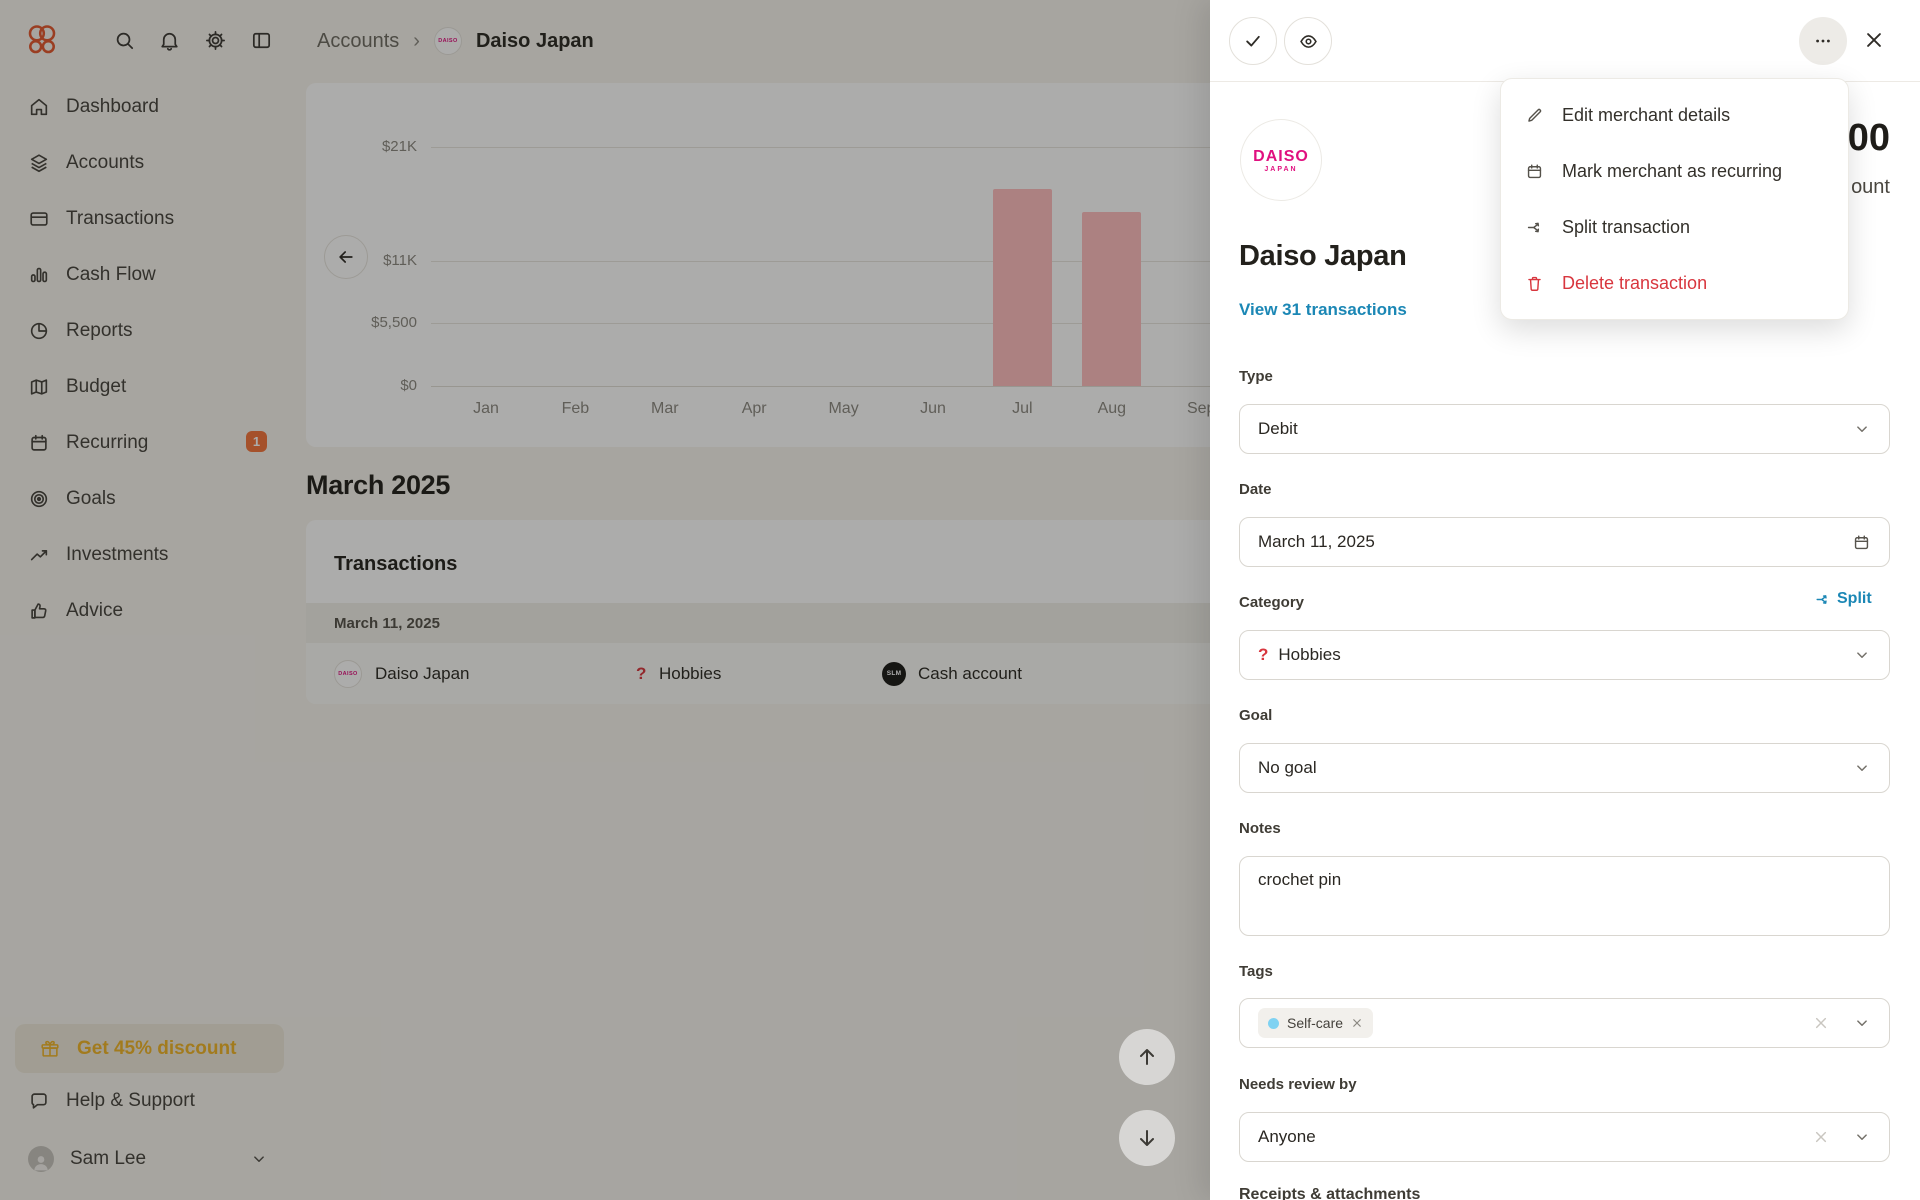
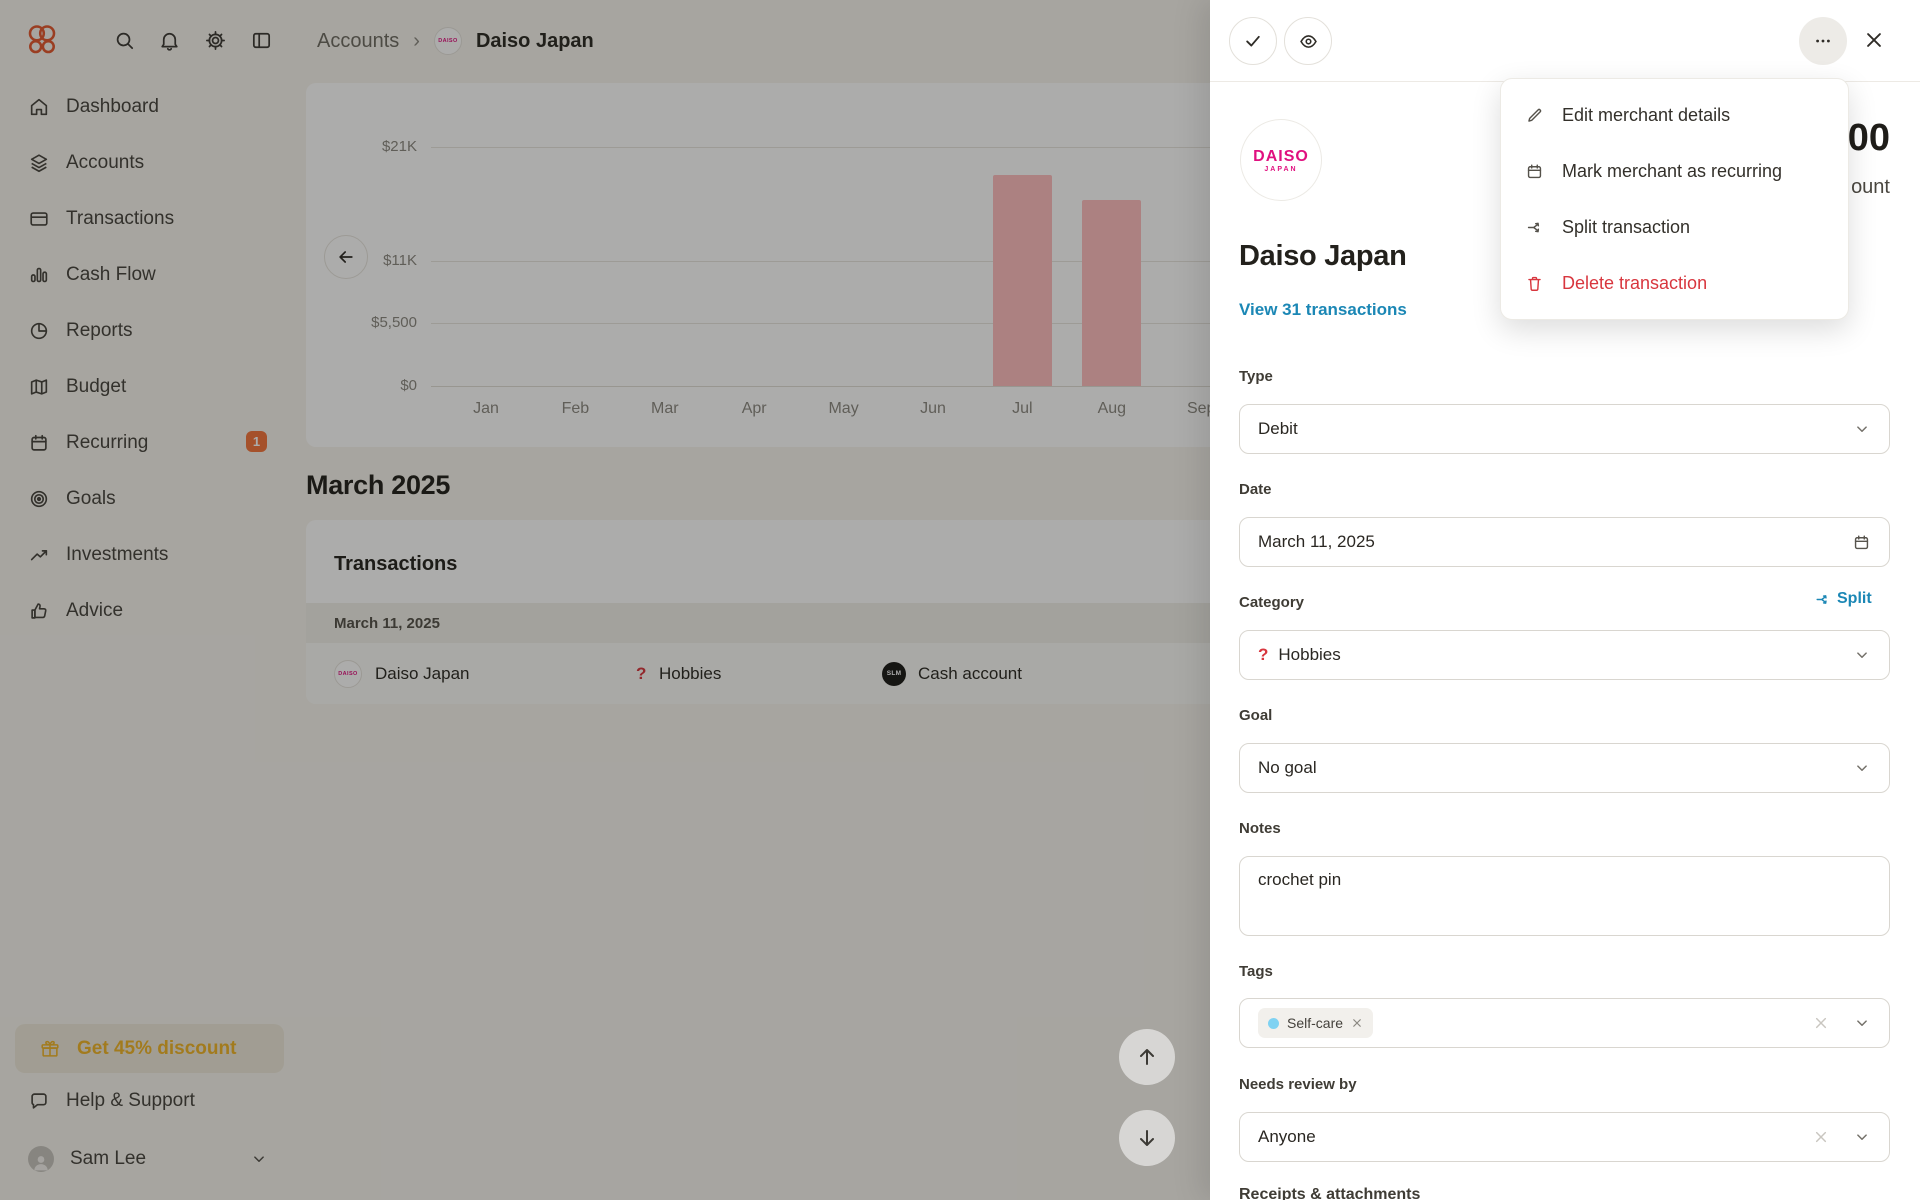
Jul: $17,3K -> $18,5K
Aug: $15,3K -> $16,3K
